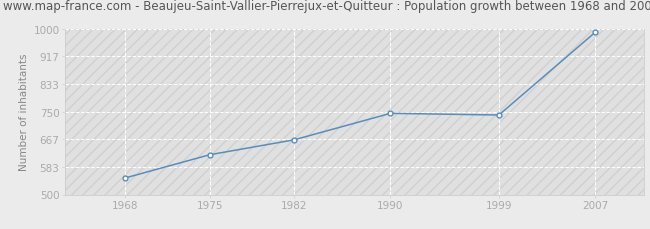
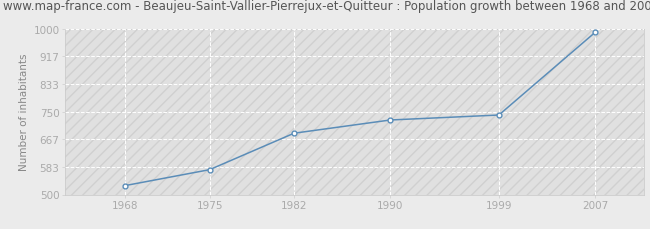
1968: 550 -> 527
1975: 620 -> 575
1982: 665 -> 685
1990: 745 -> 725
